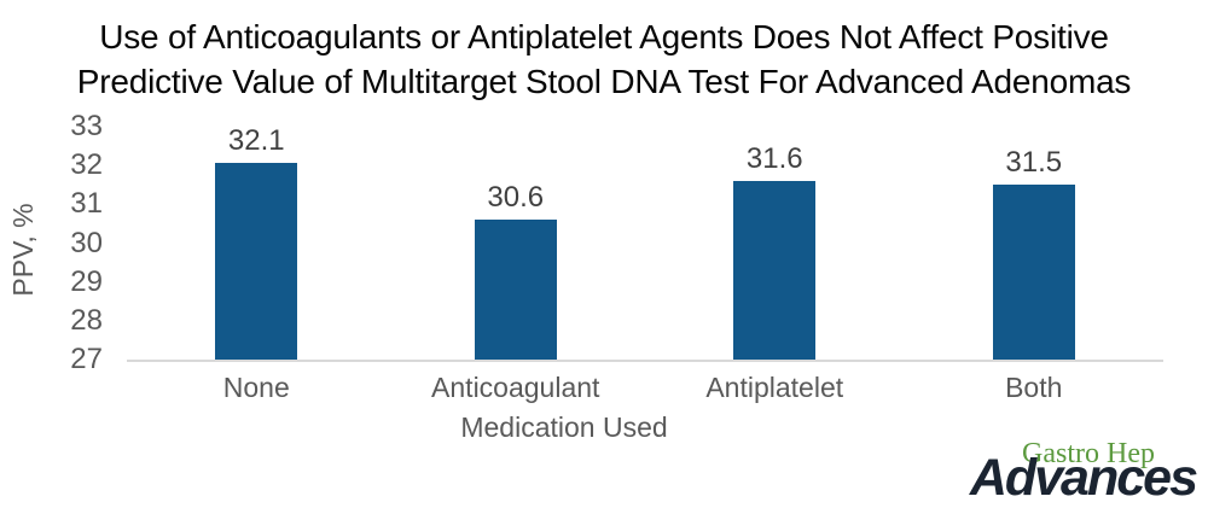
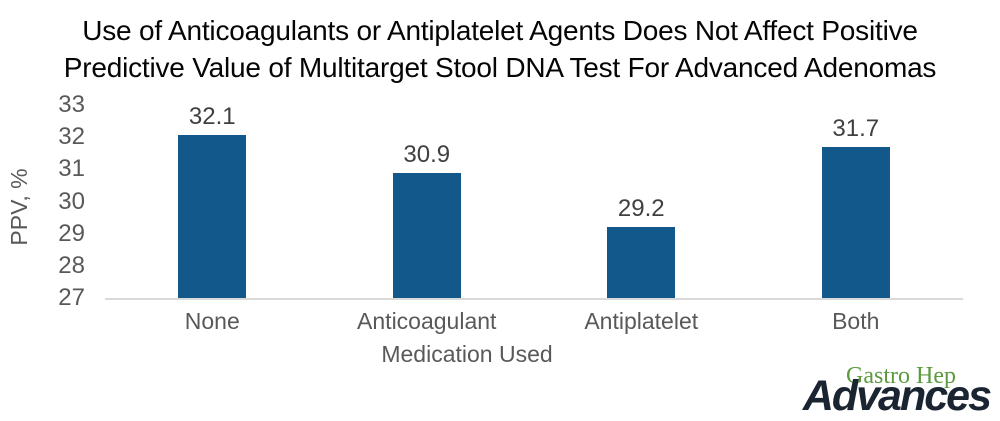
Anticoagulant: 30.6 -> 30.9
Antiplatelet: 31.6 -> 29.2
Both: 31.5 -> 31.7
